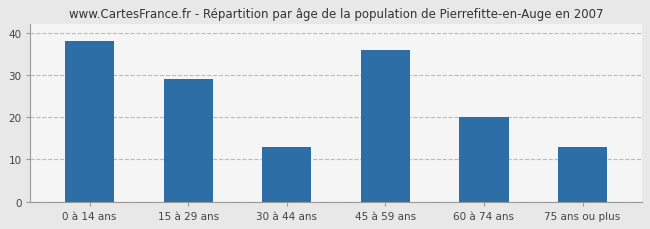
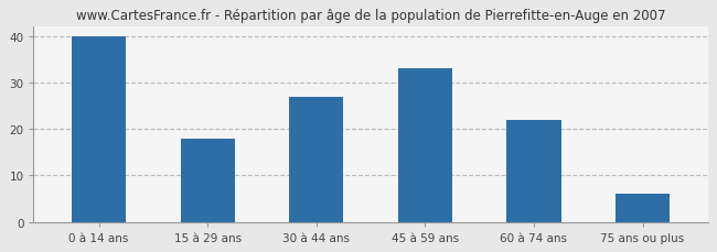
0 à 14 ans: 38 -> 40
15 à 29 ans: 29 -> 18
30 à 44 ans: 13 -> 27
45 à 59 ans: 36 -> 33
60 à 74 ans: 20 -> 22
75 ans ou plus: 13 -> 6
